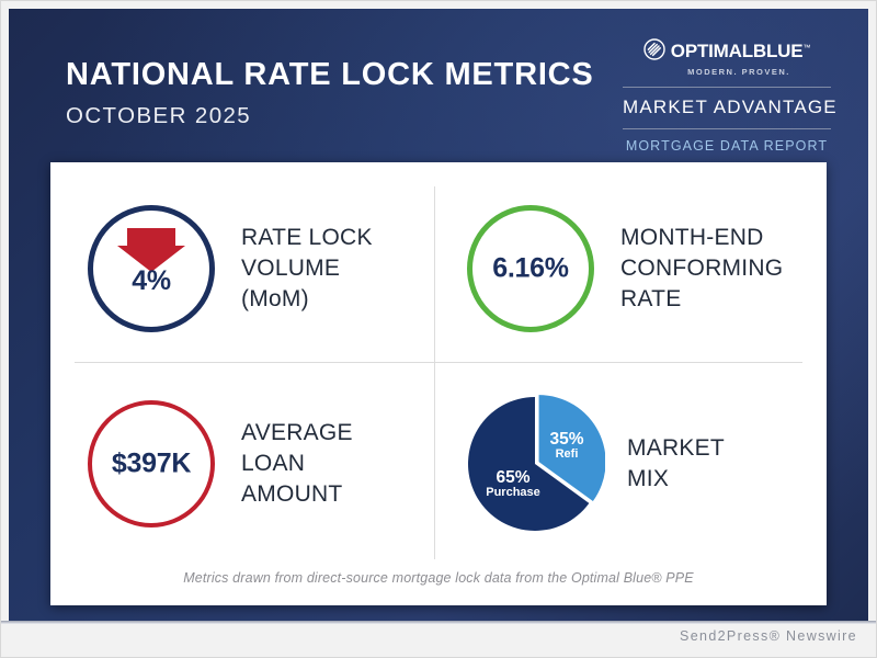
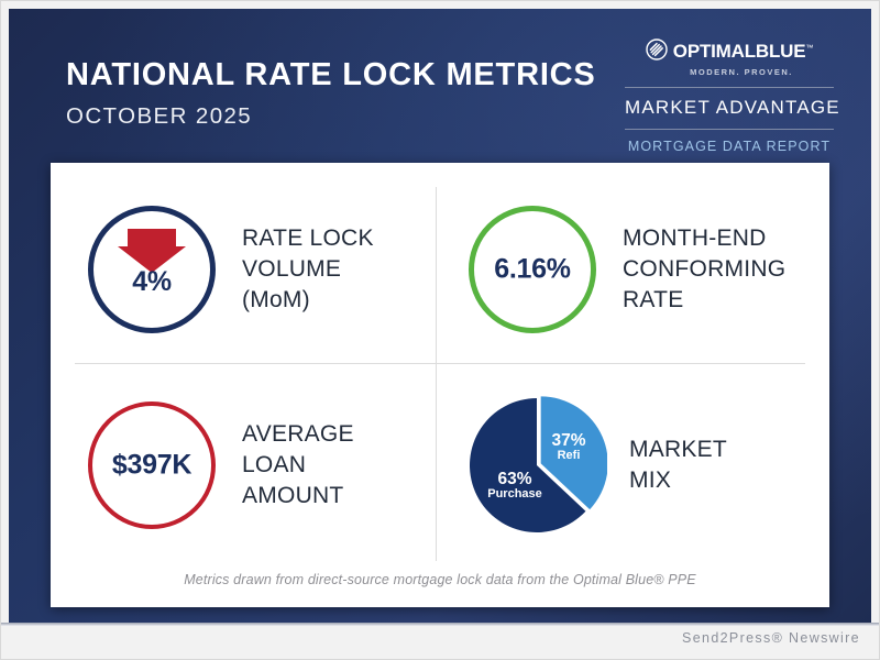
Purchase: 65% -> 63%
Refi: 35% -> 37%
